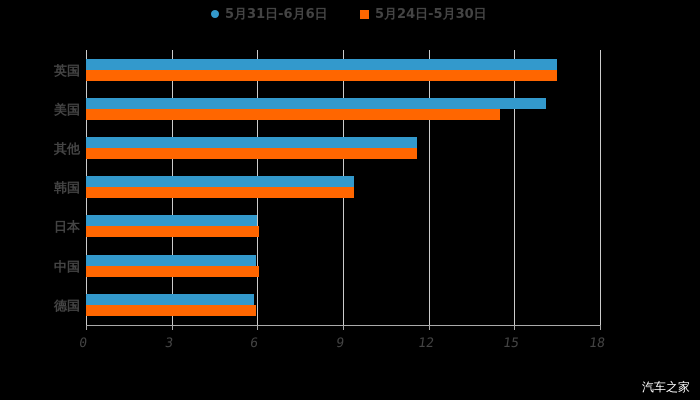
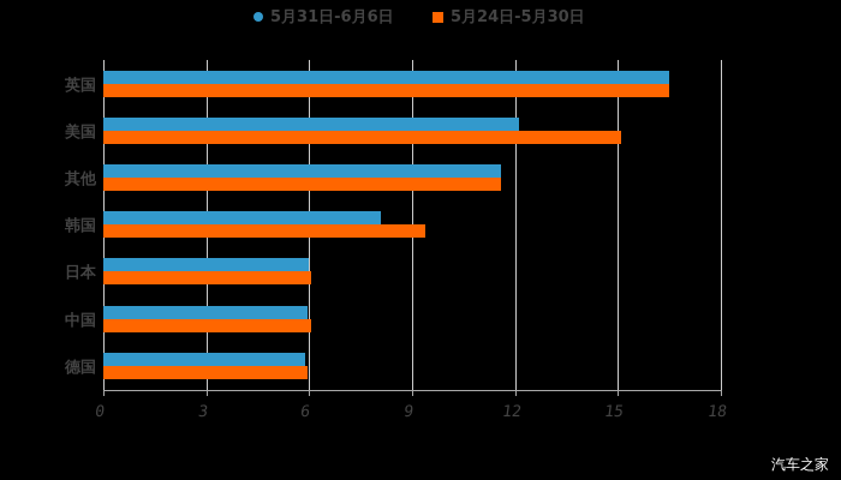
5月31日-6月6日/美国: 16.1 -> 12.1
5月24日-5月30日/美国: 14.5 -> 15.1
5月31日-6月6日/韩国: 9.4 -> 8.1
